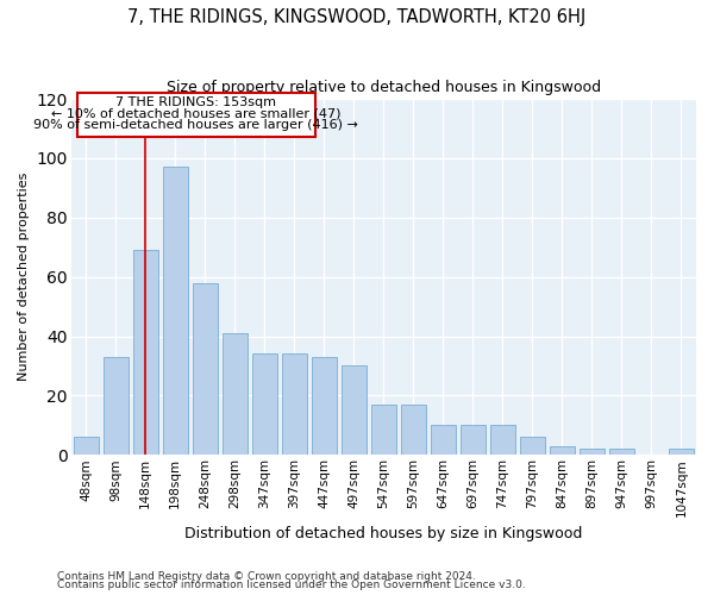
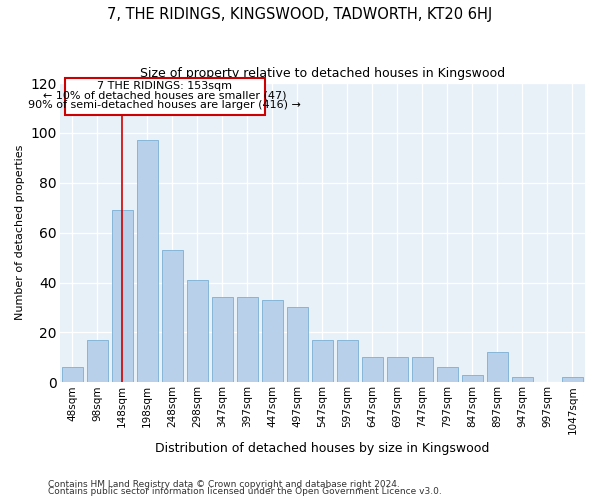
98sqm: 33 -> 17
248sqm: 58 -> 53
897sqm: 2 -> 12
